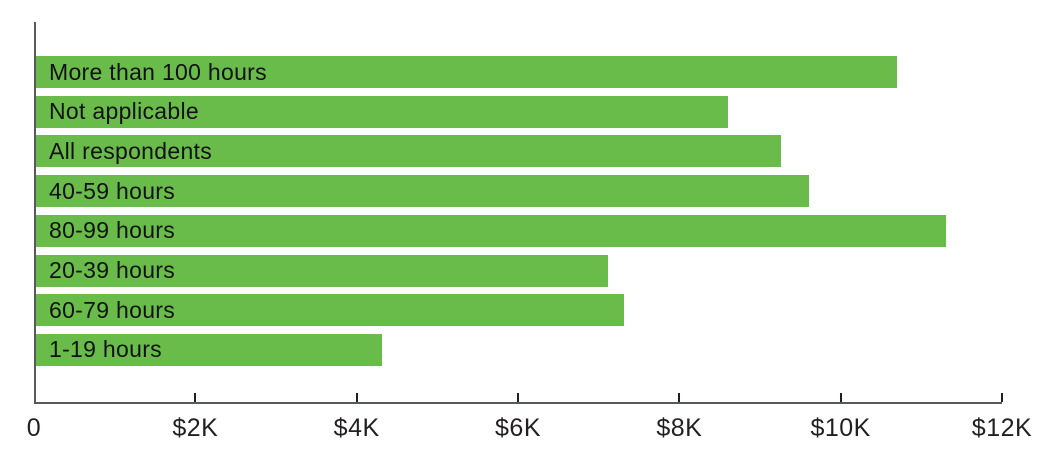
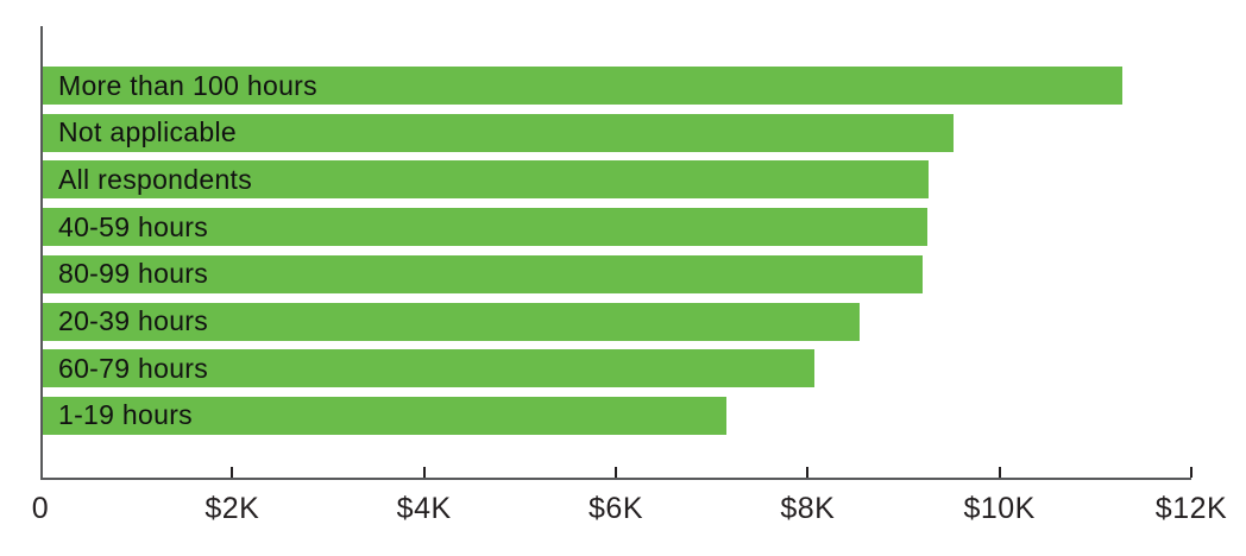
More than 100 hours: $10.7K -> $11.3K
Not applicable: $8.6K -> $9.5K
40-59 hours: $9.6K -> $9.2K
80-99 hours: $11.3K -> $9.2K
20-39 hours: $7.1K -> $8.5K
60-79 hours: $7.3K -> $8.1K
1-19 hours: $4.3K -> $7.1K
